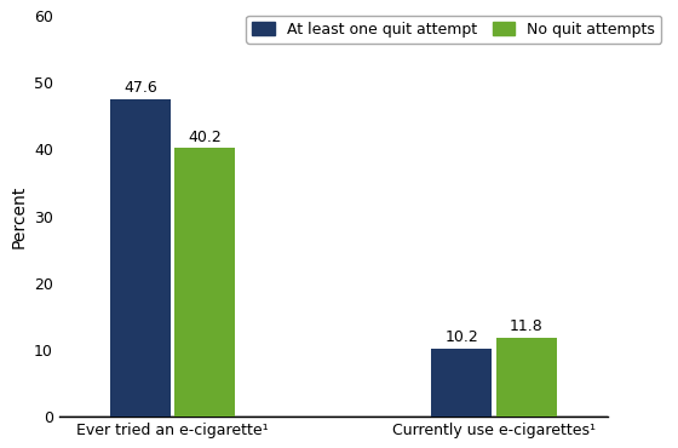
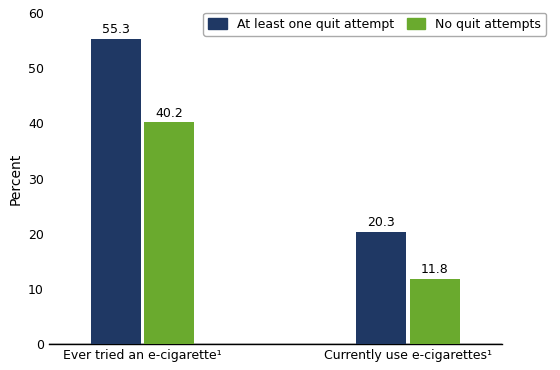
At least one quit attempt/Ever tried an e-cigarette¹: 47.6 -> 55.3
At least one quit attempt/Currently use e-cigarettes¹: 10.2 -> 20.3
